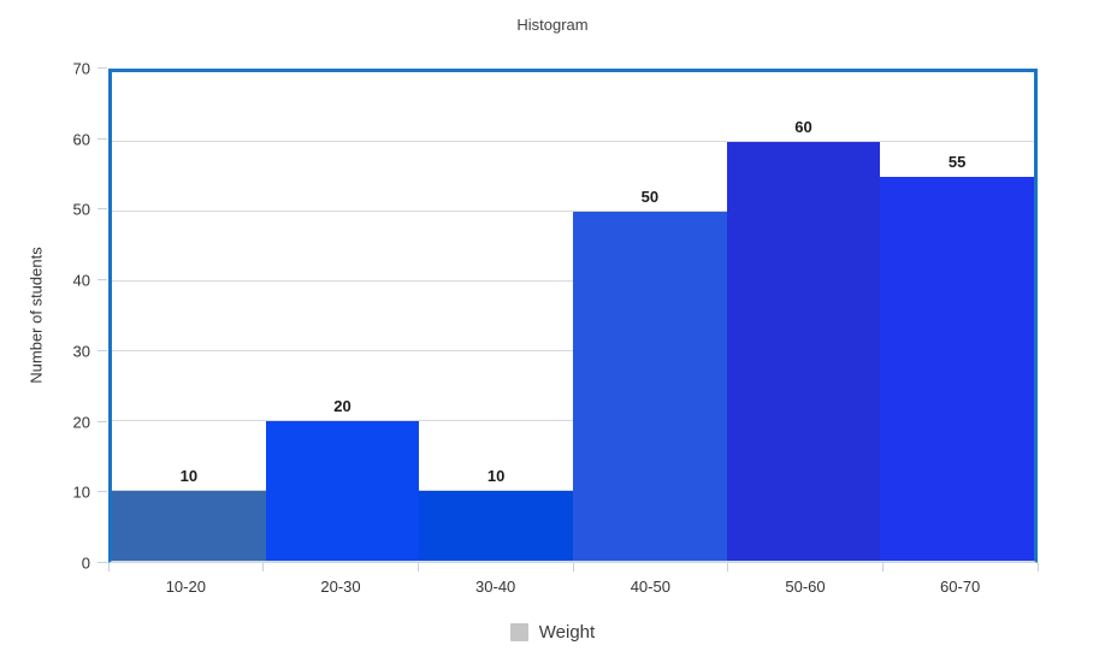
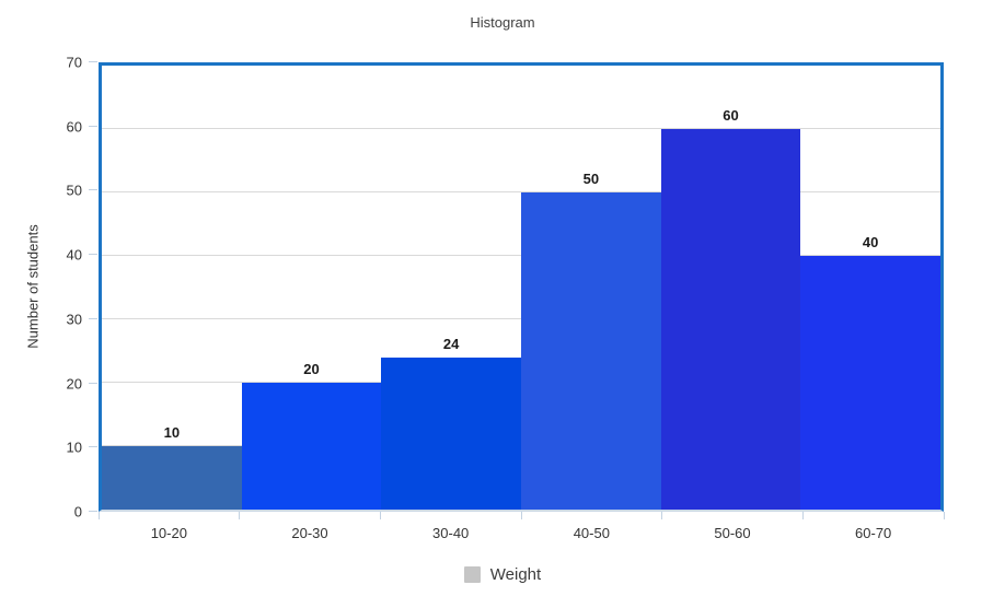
30-40: 10 -> 24
60-70: 55 -> 40
